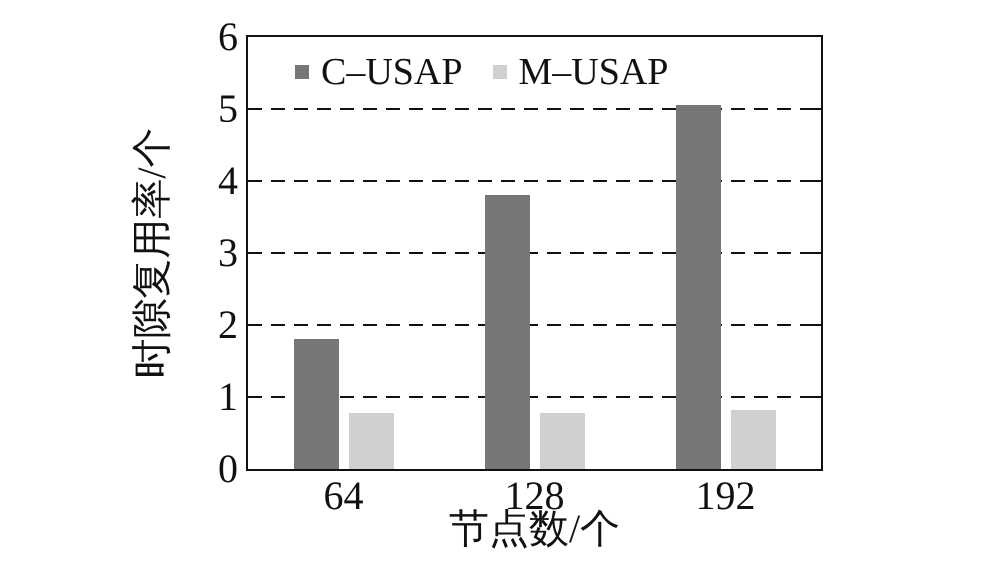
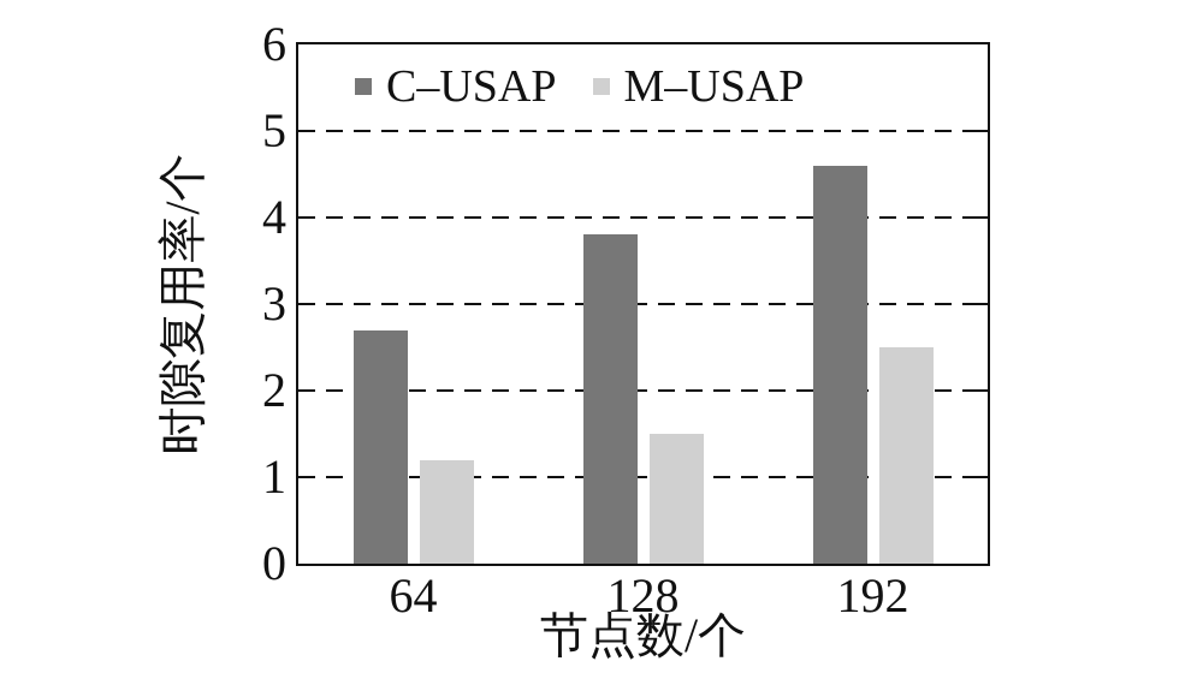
C–USAP/64: 1.8 -> 2.7
M–USAP/64: 0.8 -> 1.2
M–USAP/128: 0.8 -> 1.5
C–USAP/192: 5.0 -> 4.6
M–USAP/192: 0.8 -> 2.5
